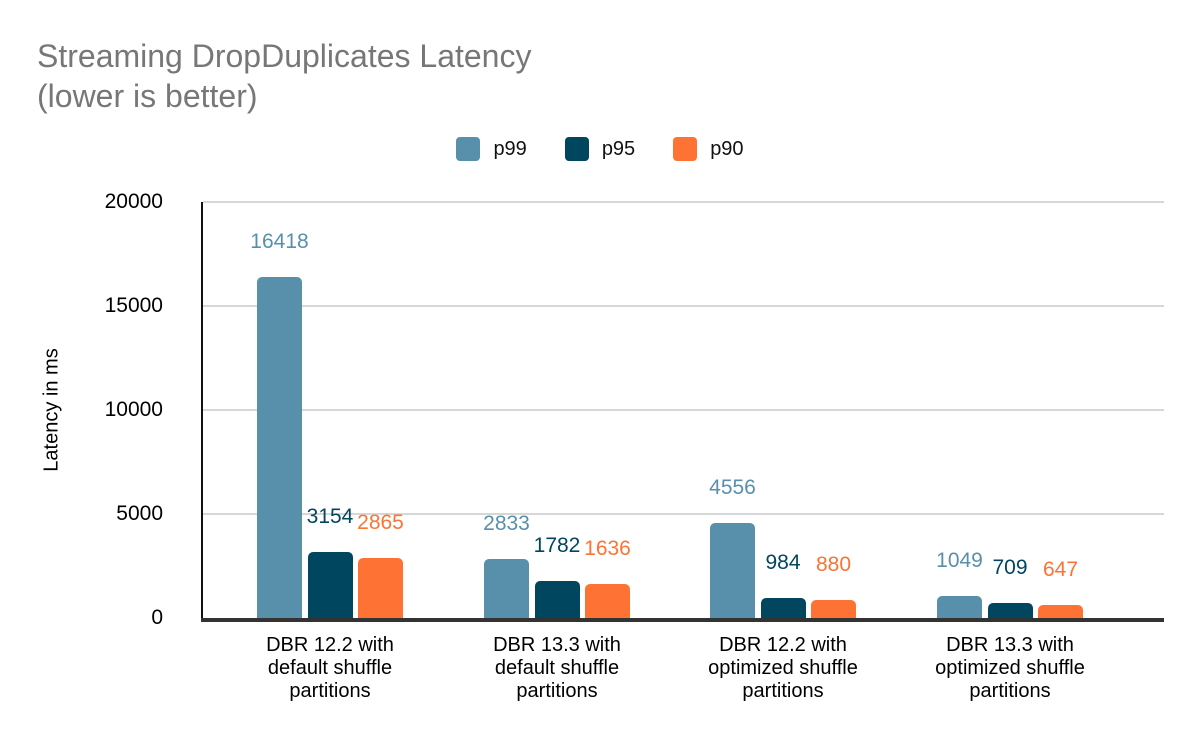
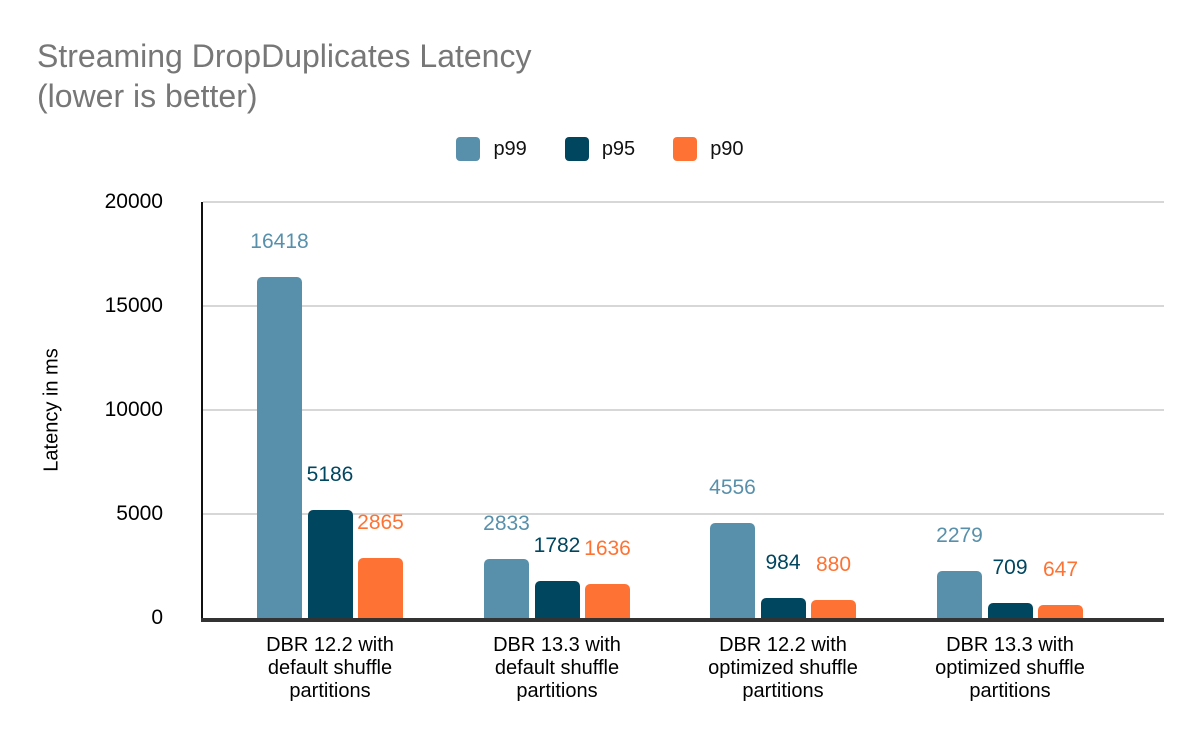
p95/DBR 12.2 with default shuffle partitions: 3154 -> 5186
p99/DBR 13.3 with optimized shuffle partitions: 1049 -> 2279
